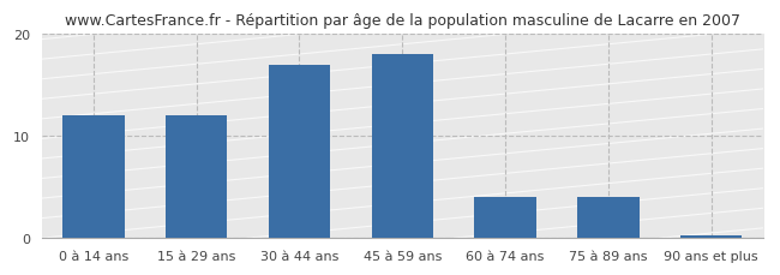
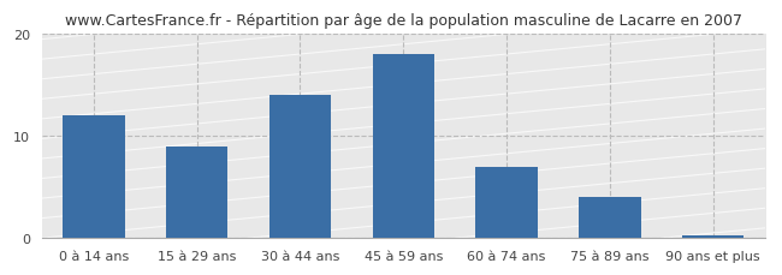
15 à 29 ans: 12.0 -> 9.0
30 à 44 ans: 17.0 -> 14.0
60 à 74 ans: 4.0 -> 7.0
